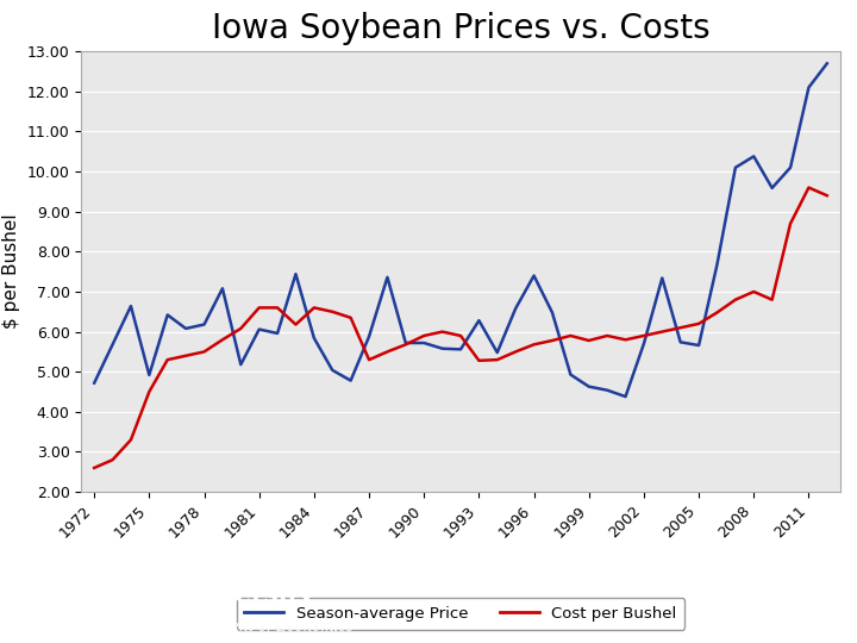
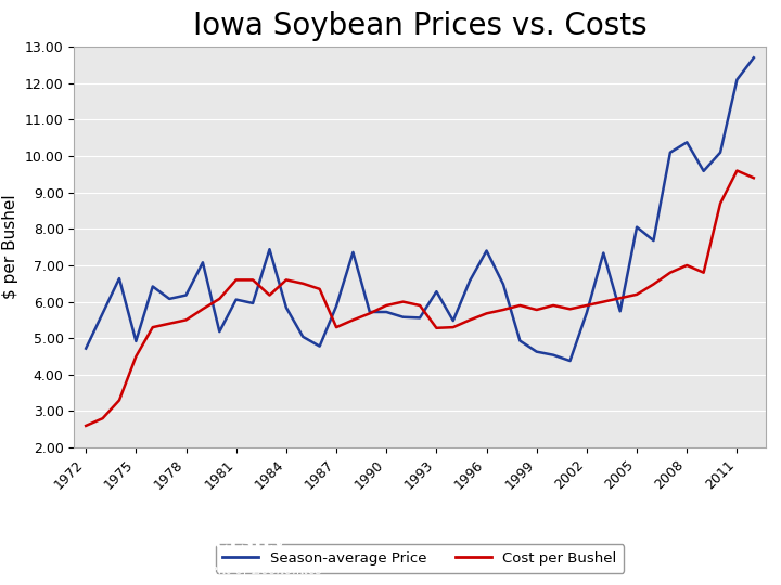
Season-average Price/2005: 5.66 -> 8.05
